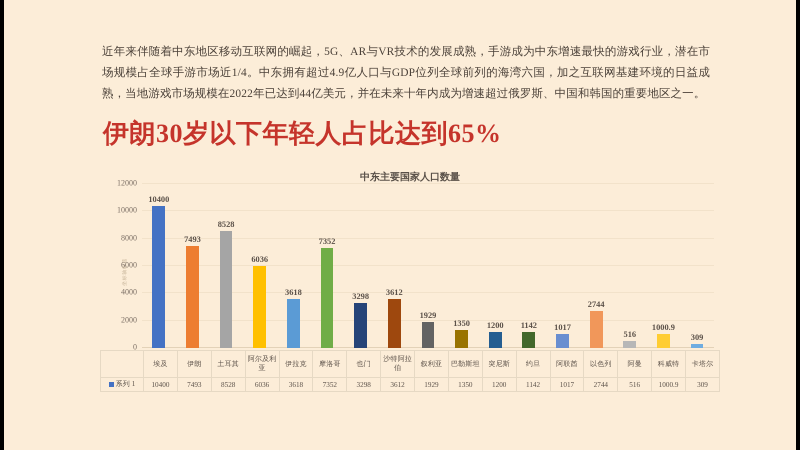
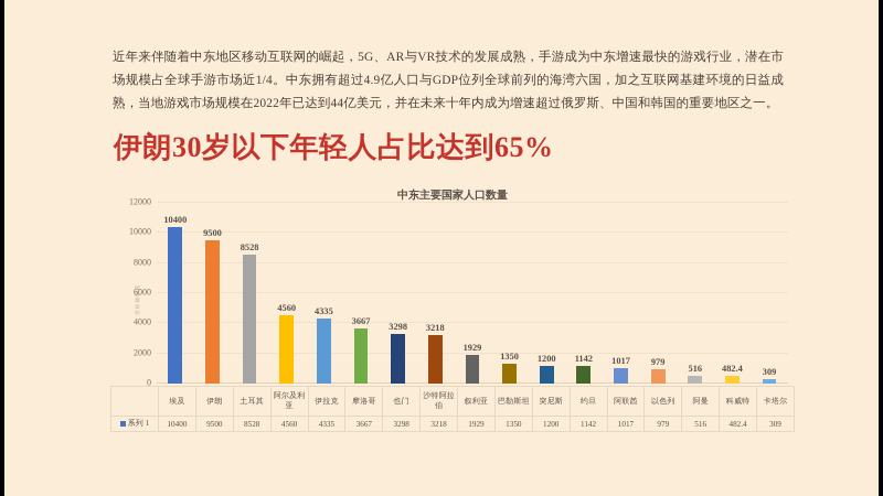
伊朗: 7493 -> 9500
阿尔及利亚: 6036 -> 4560
伊拉克: 3618 -> 4335
摩洛哥: 7352 -> 3667
沙特阿拉伯: 3612 -> 3218
以色列: 2744 -> 979
科威特: 1000.9 -> 482.4
